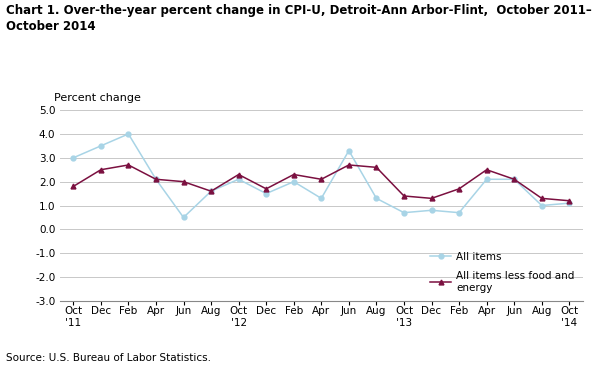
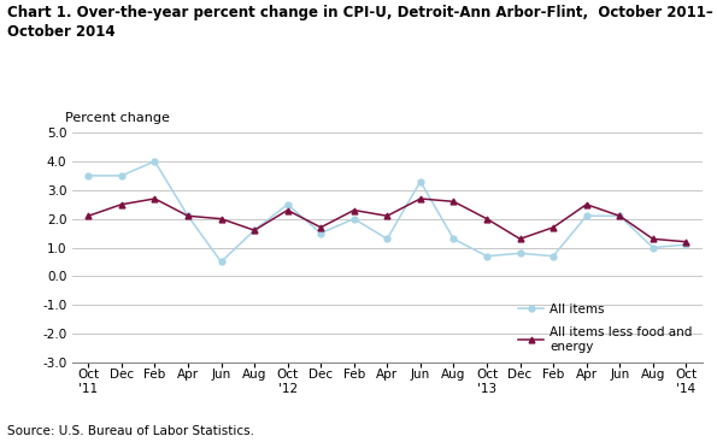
All items/Oct '11: 3.0 -> 3.5
All items less food and energy/Oct '11: 1.8 -> 2.1
All items/Oct '12: 2.1 -> 2.5
All items less food and energy/Oct '13: 1.4 -> 2.0
